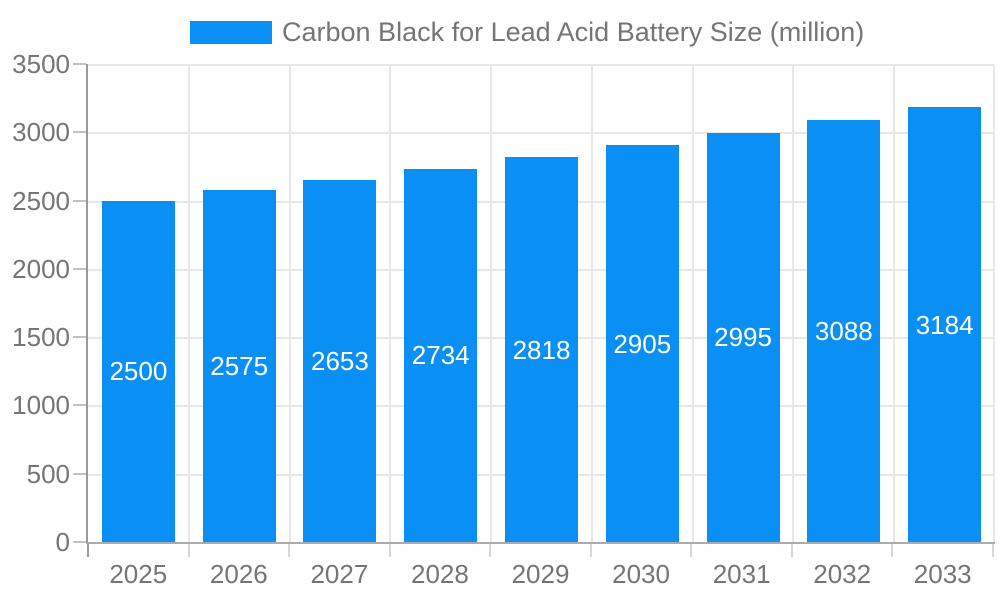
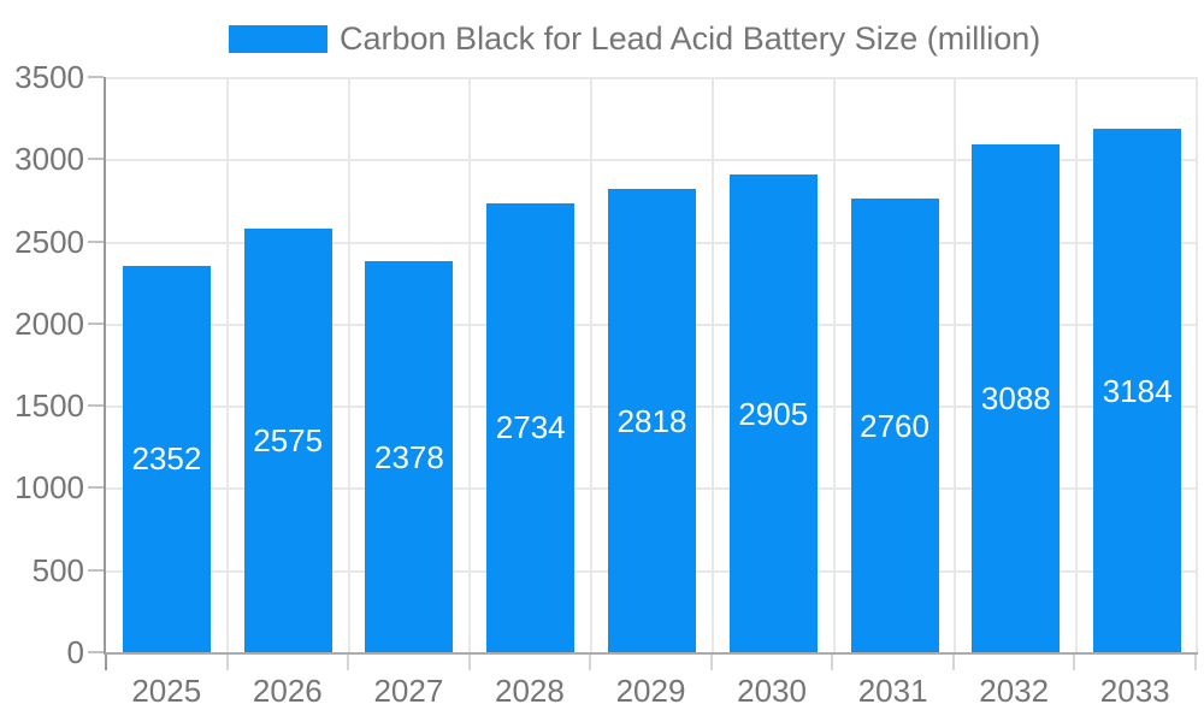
2025: 2500 -> 2352
2027: 2653 -> 2378
2031: 2995 -> 2760
